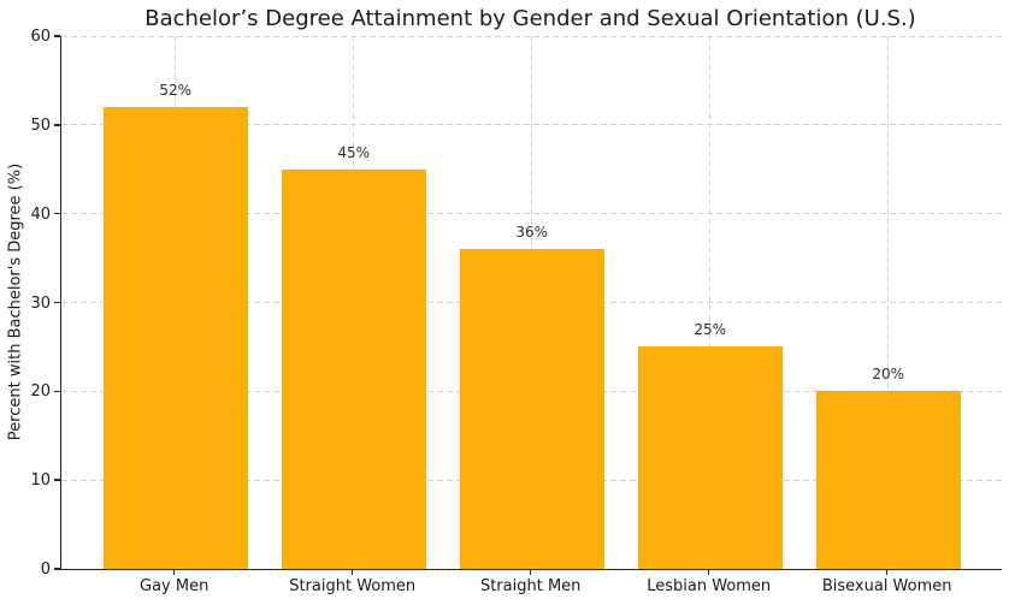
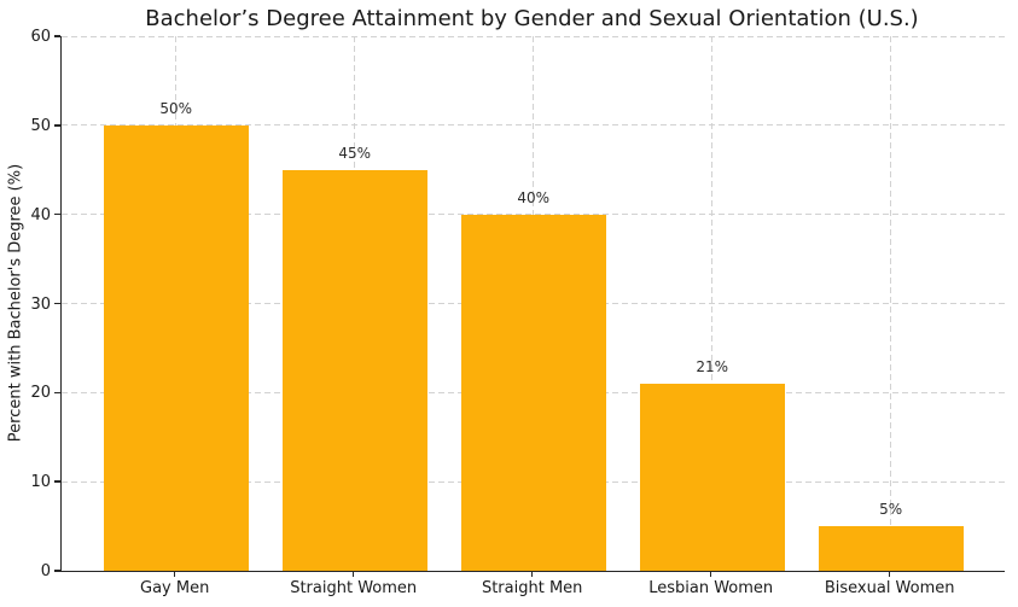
Gay Men: 52% -> 50%
Straight Men: 36% -> 40%
Lesbian Women: 25% -> 21%
Bisexual Women: 20% -> 5%
